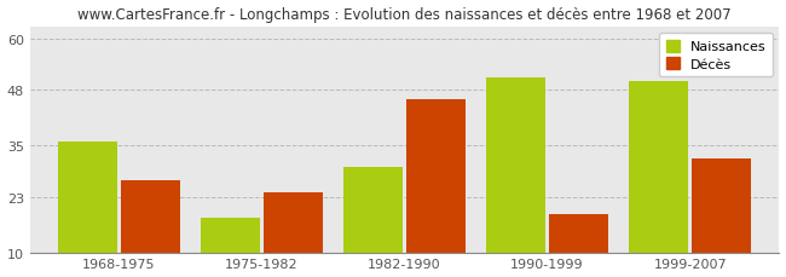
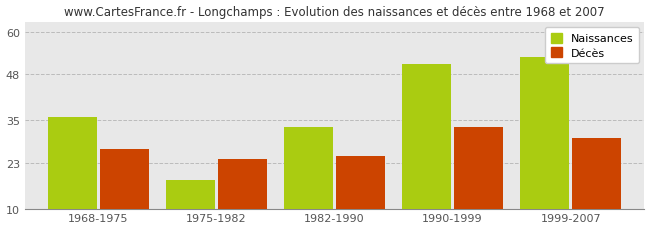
Naissances/1982-1990: 30 -> 33
Décès/1982-1990: 46 -> 25
Décès/1990-1999: 19 -> 33
Naissances/1999-2007: 50 -> 53
Décès/1999-2007: 32 -> 30
